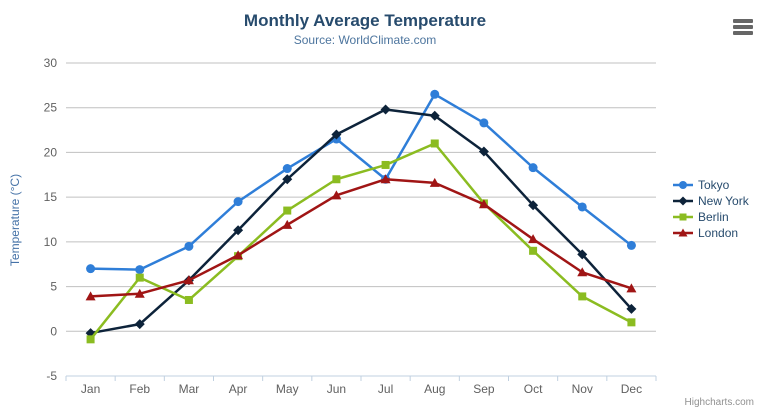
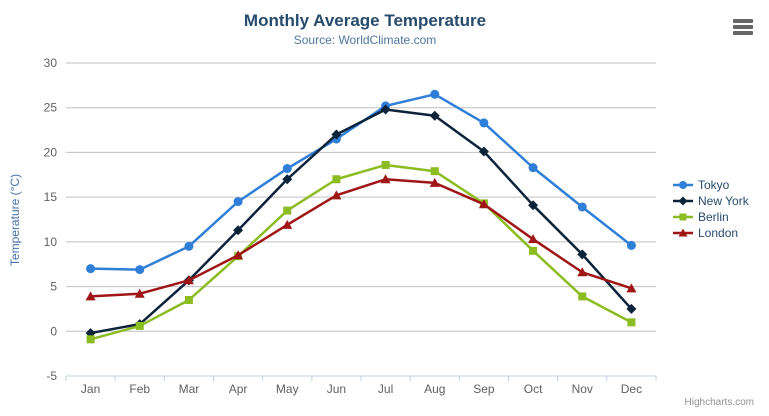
Berlin/Feb: 6 -> 1
Tokyo/Jul: 17 -> 25
Berlin/Aug: 21 -> 18
